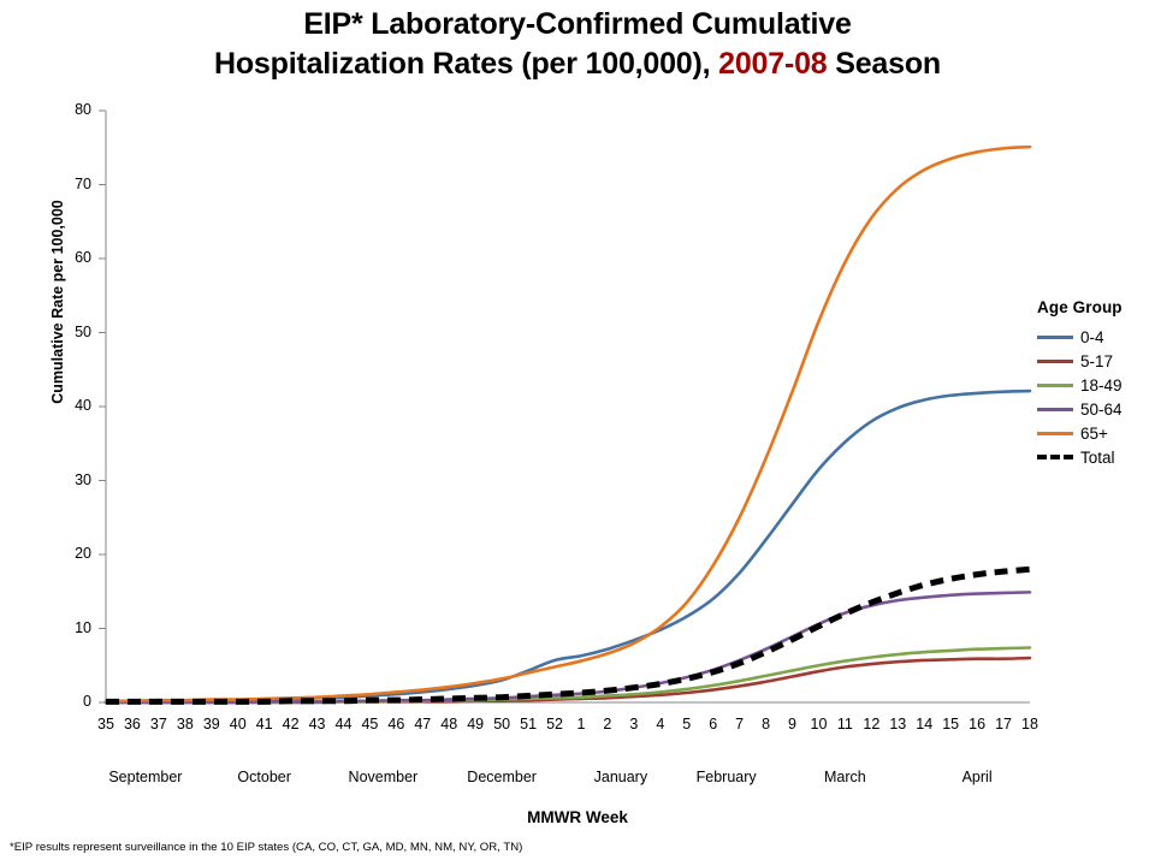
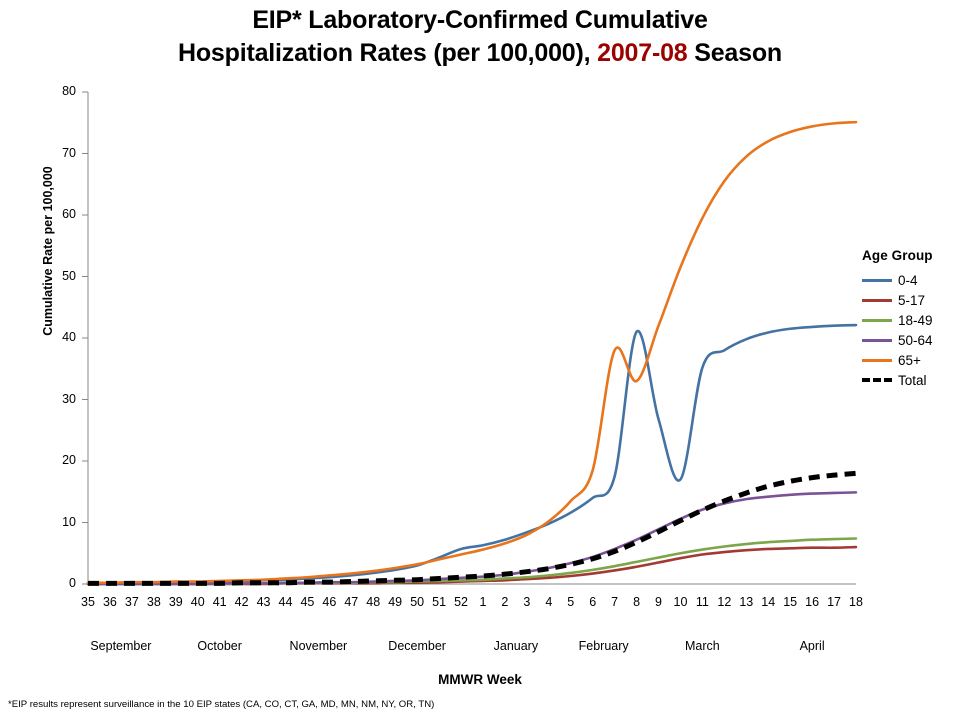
65+/7: 25 -> 38
0-4/8: 22 -> 41
0-4/10: 32 -> 17
